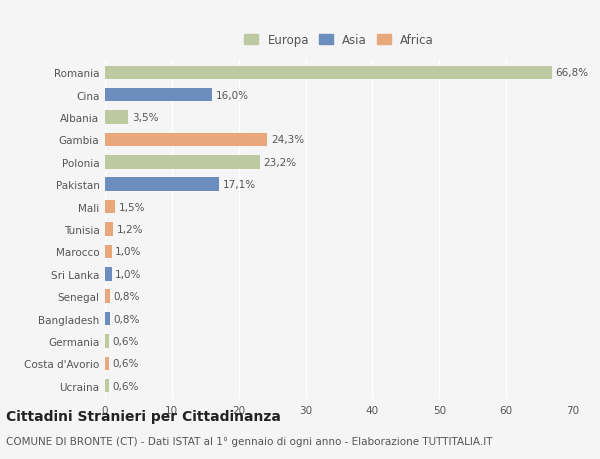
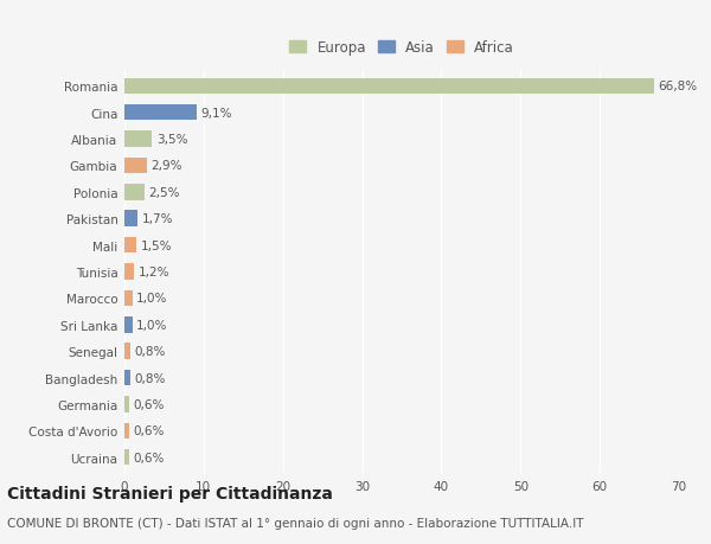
Cina: 16,0% -> 9,1%
Gambia: 24,3% -> 2,9%
Polonia: 23,2% -> 2,5%
Pakistan: 17,1% -> 1,7%
